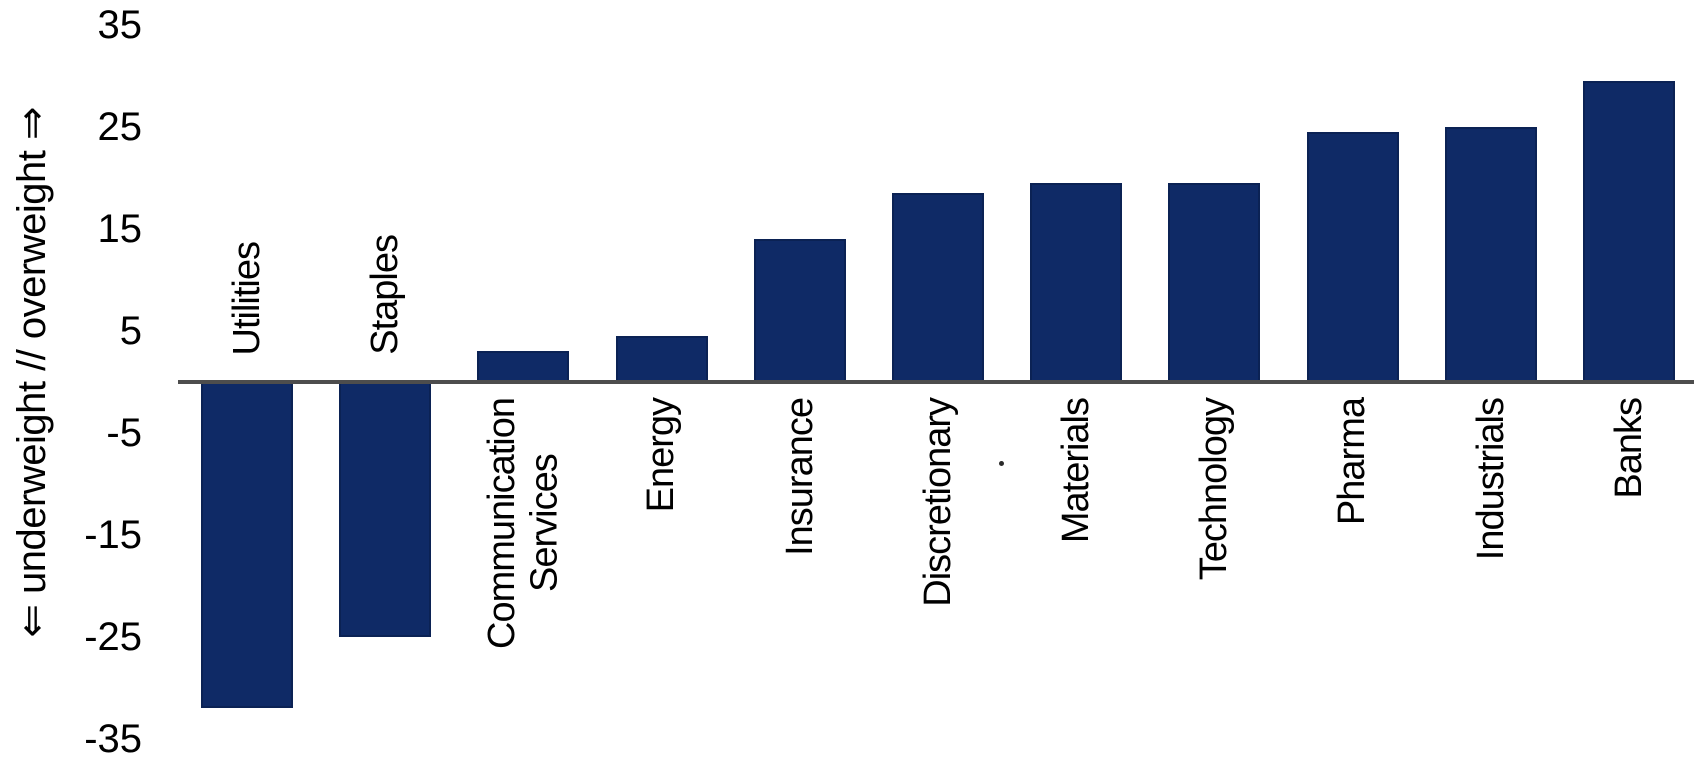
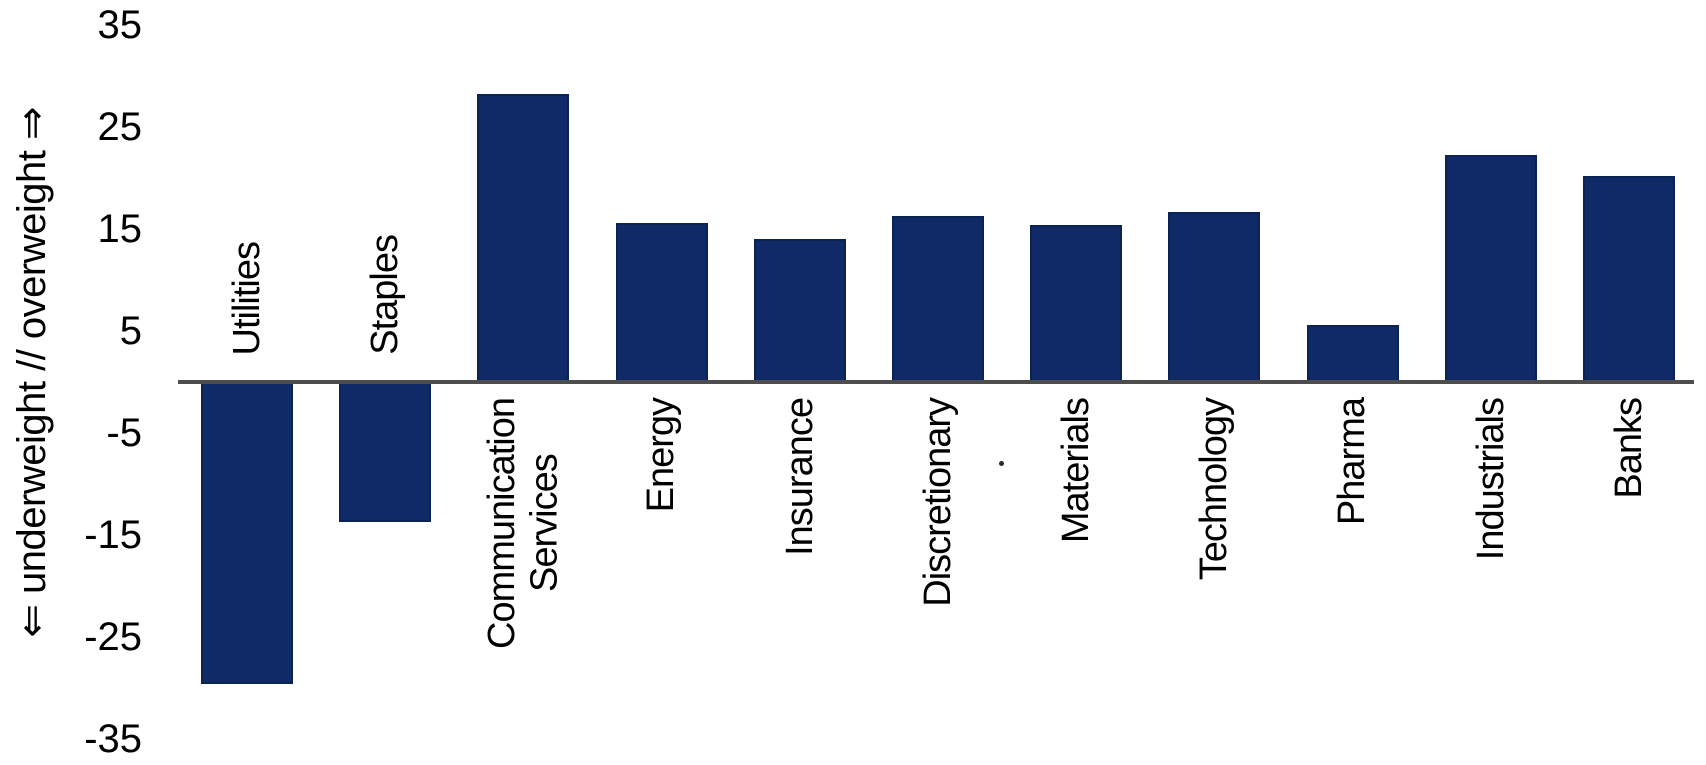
Utilities: -32.0 -> -29.6
Staples: -25.0 -> -13.7
Communication Services: 3.0 -> 28.2
Energy: 4.5 -> 15.6
Discretionary: 18.5 -> 16.3
Materials: 19.5 -> 15.4
Technology: 19.5 -> 16.7
Pharma: 24.5 -> 5.6
Industrials: 25.0 -> 22.3
Banks: 29.5 -> 20.2
